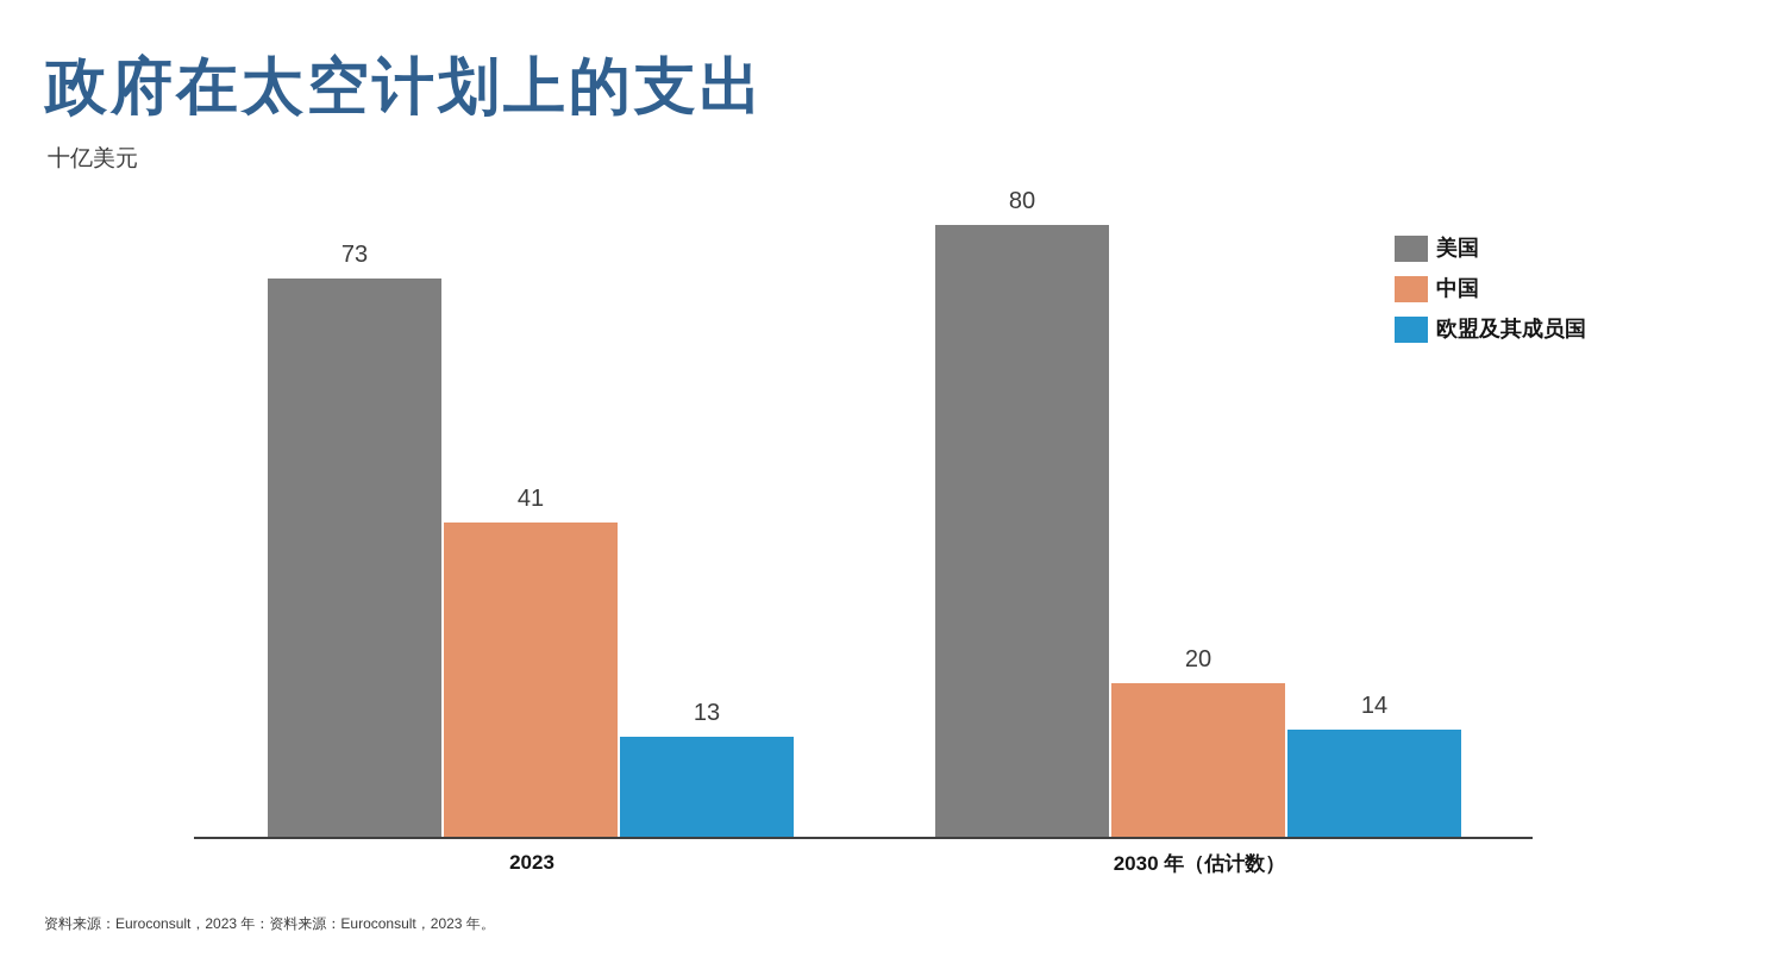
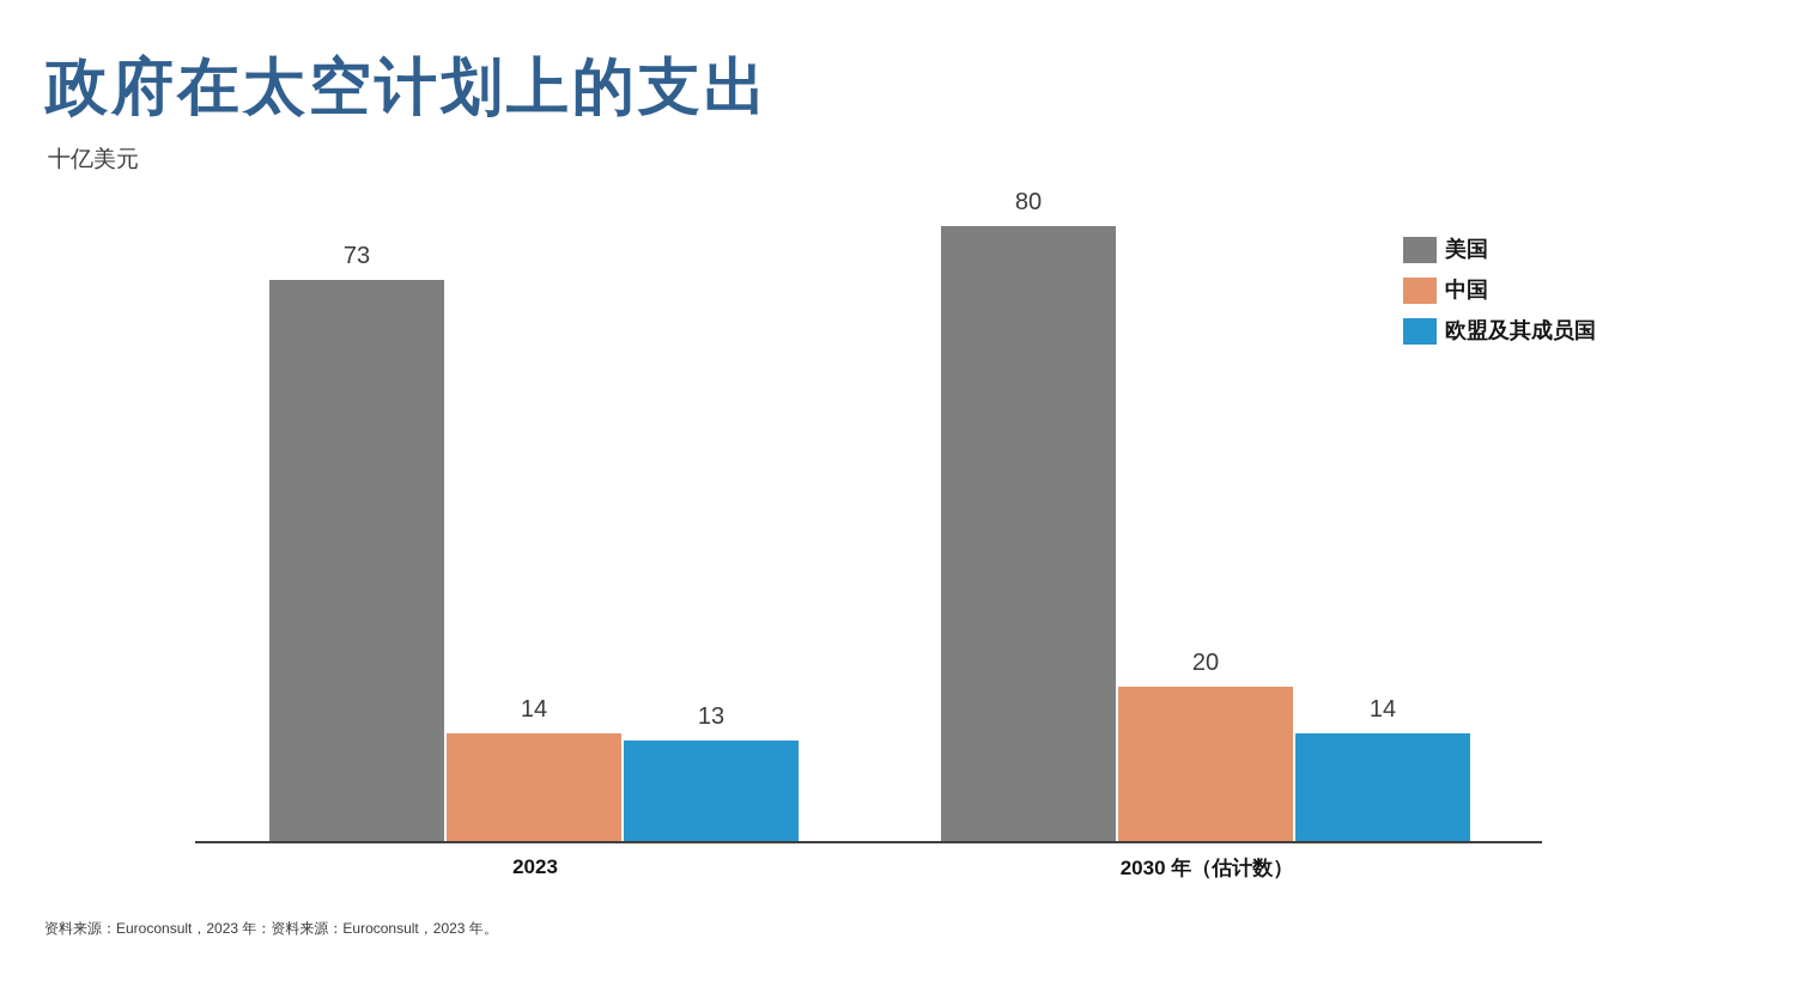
中国/2023: 41 -> 14
